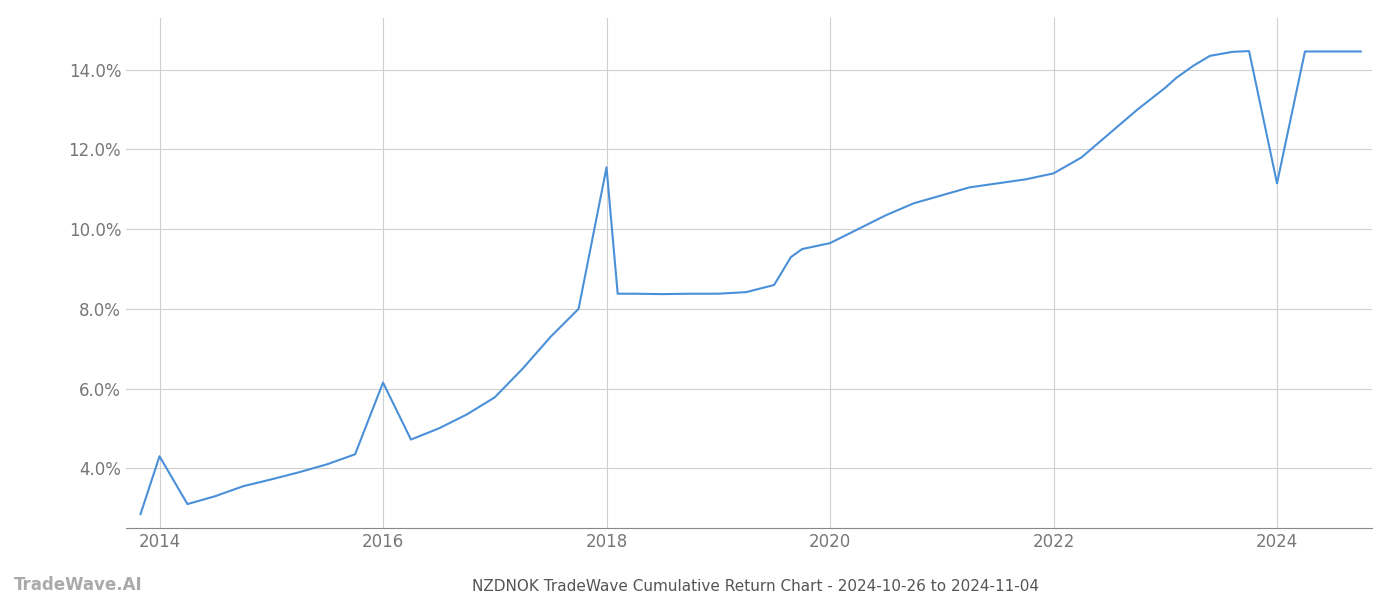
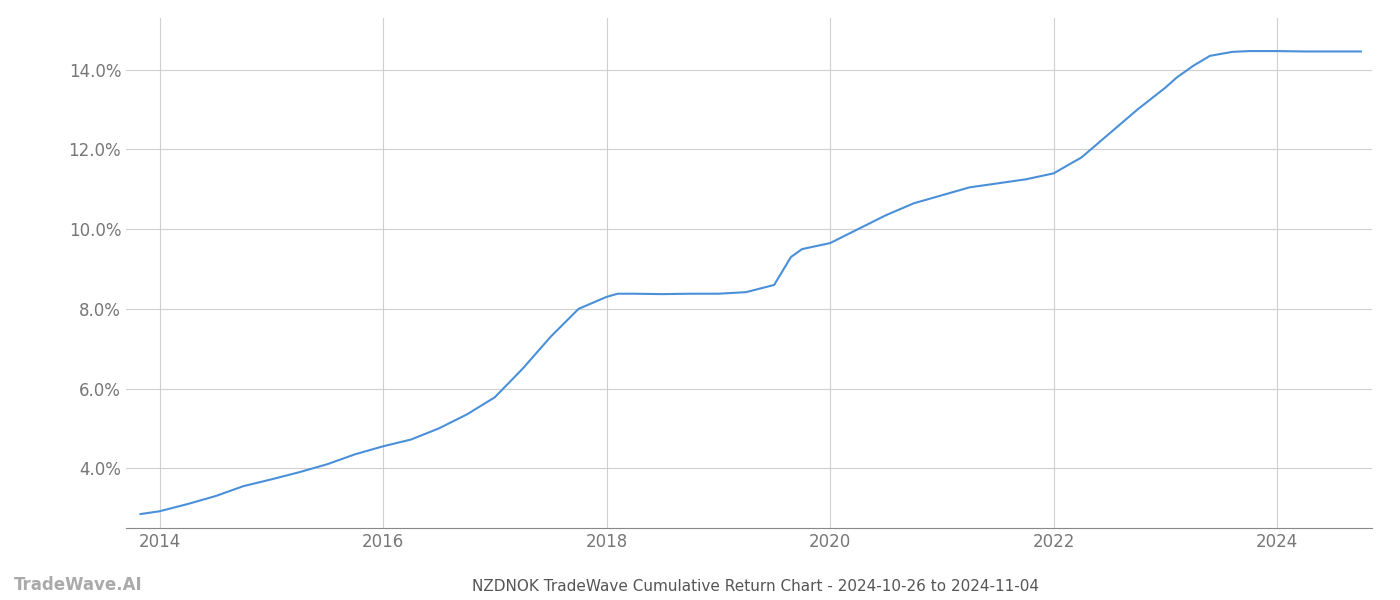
2014: 4.30% -> 2.92%
2016: 6.15% -> 4.55%
2018: 11.55% -> 8.30%
2024: 11.15% -> 14.47%
